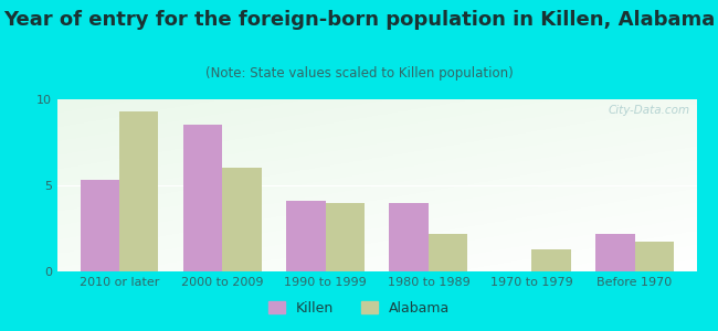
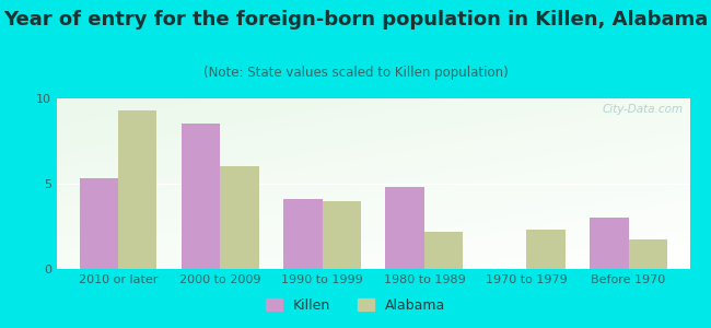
Killen/1980 to 1989: 4.0 -> 4.8
Alabama/1970 to 1979: 1.3 -> 2.3
Killen/Before 1970: 2.2 -> 3.0
